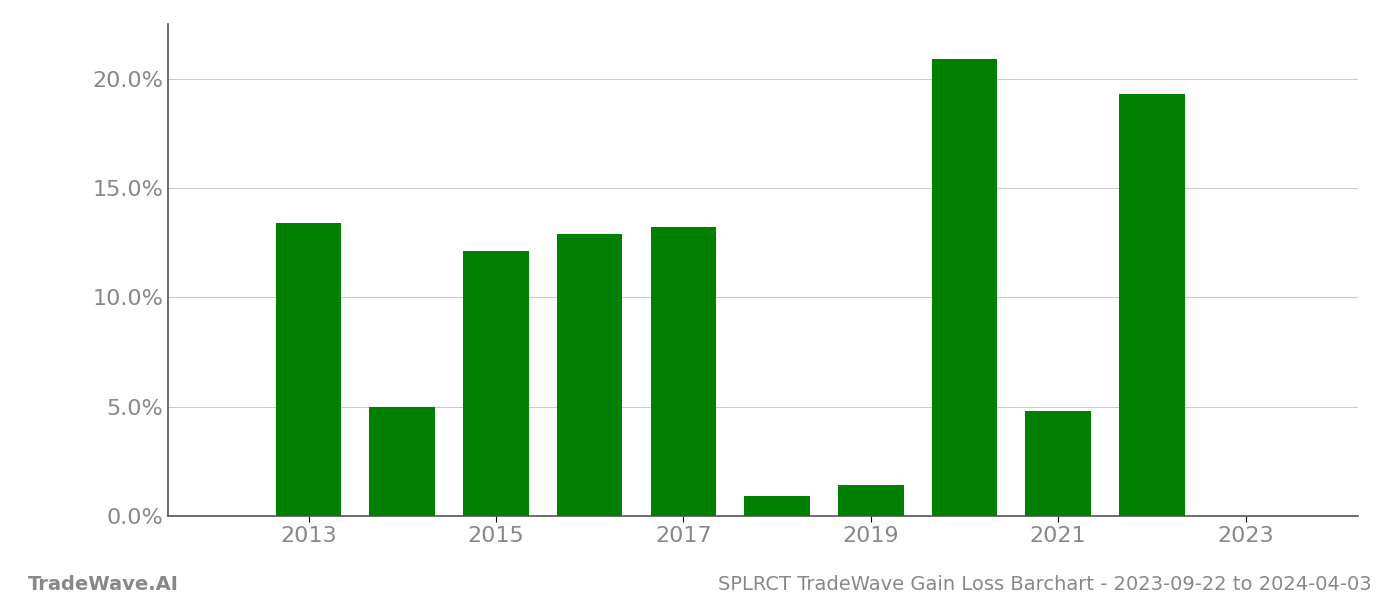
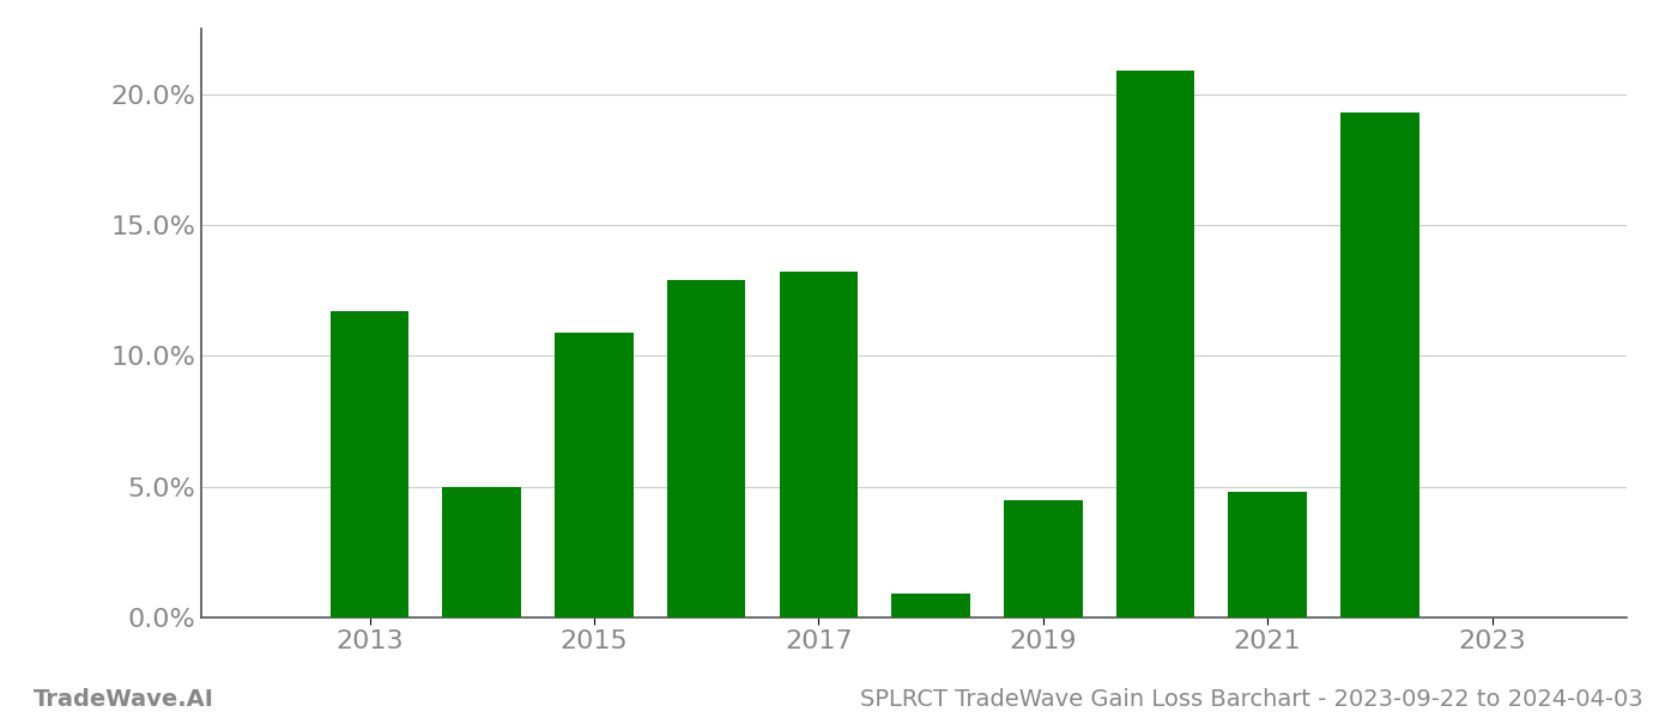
2013: 13.4% -> 11.7%
2015: 12.1% -> 10.9%
2019: 1.4% -> 4.5%
